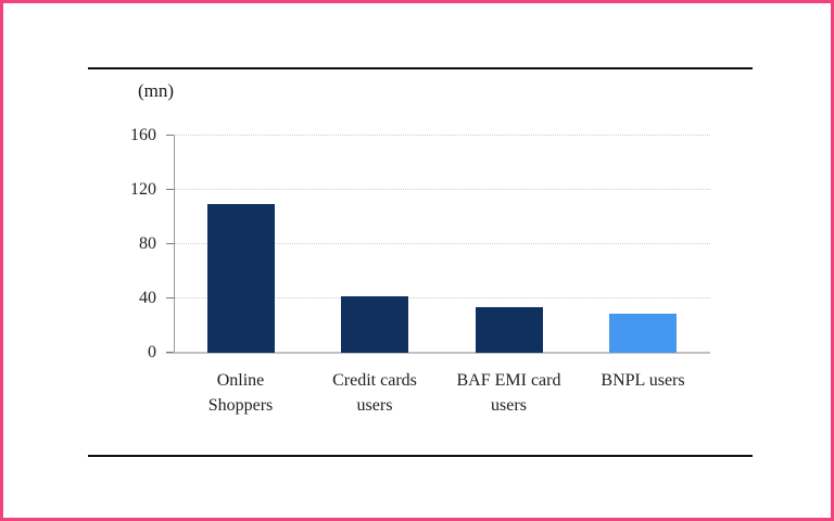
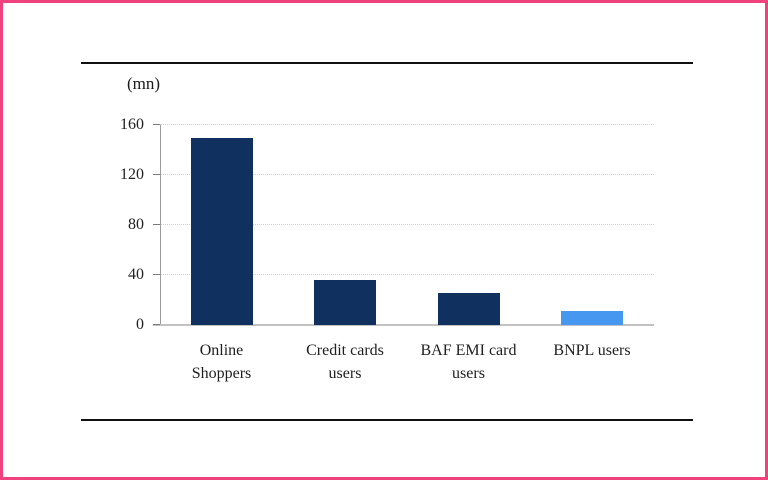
Online Shoppers: 110 -> 150
Credit cards users: 42 -> 36
BAF EMI card users: 34 -> 26
BNPL users: 29 -> 11
